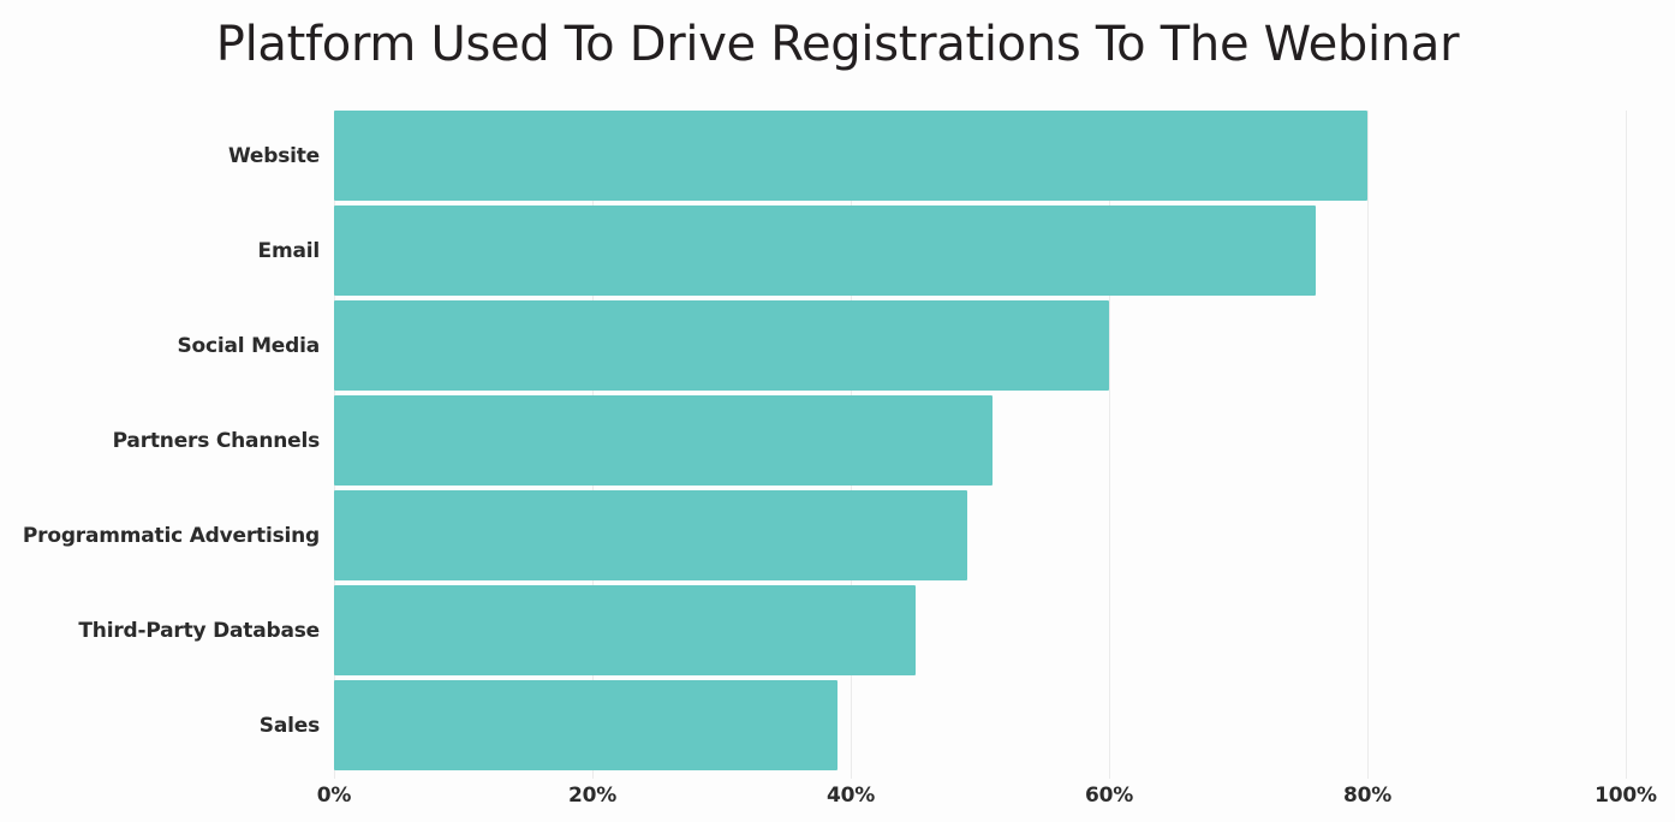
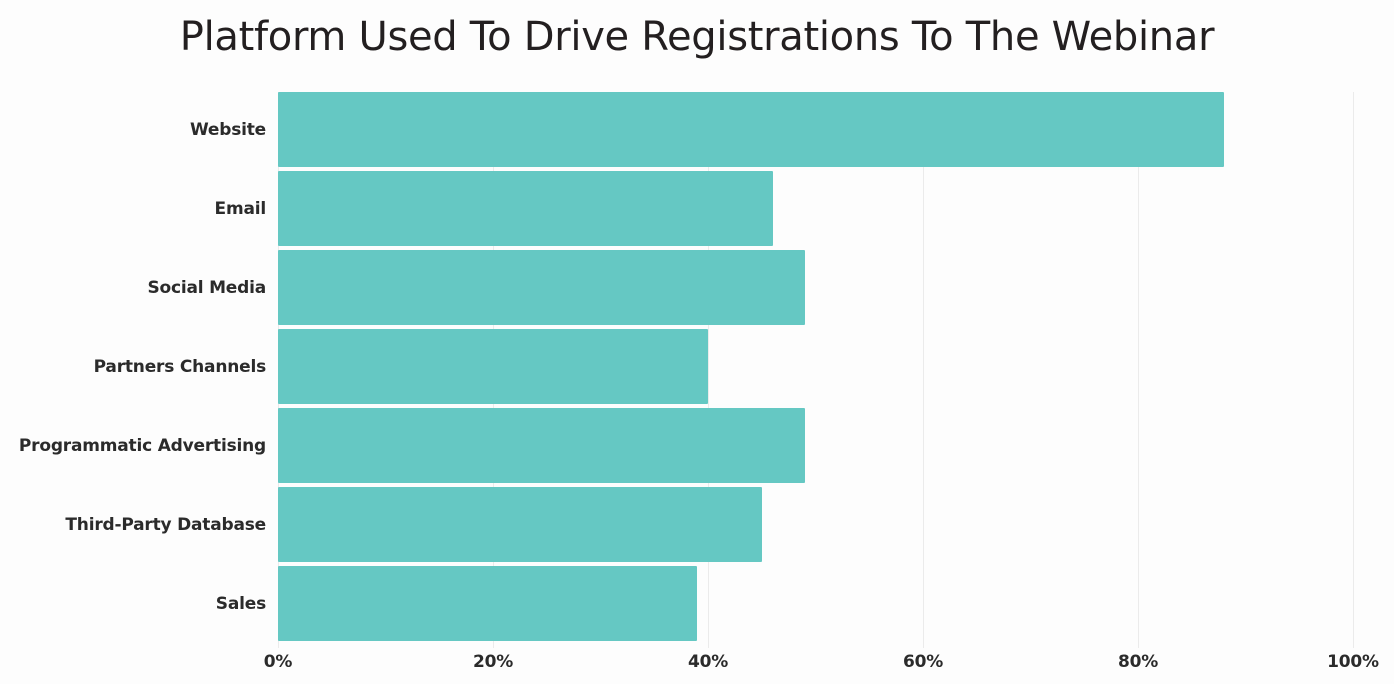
Website: 80% -> 88%
Email: 76% -> 46%
Social Media: 60% -> 49%
Partners Channels: 51% -> 40%
